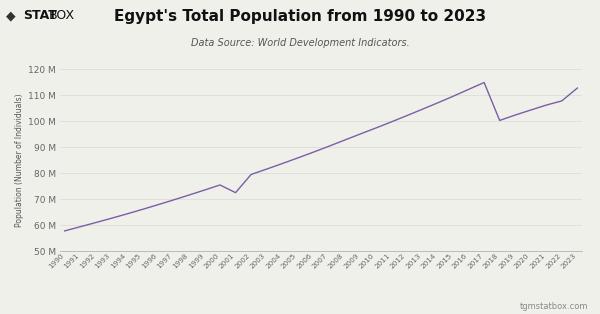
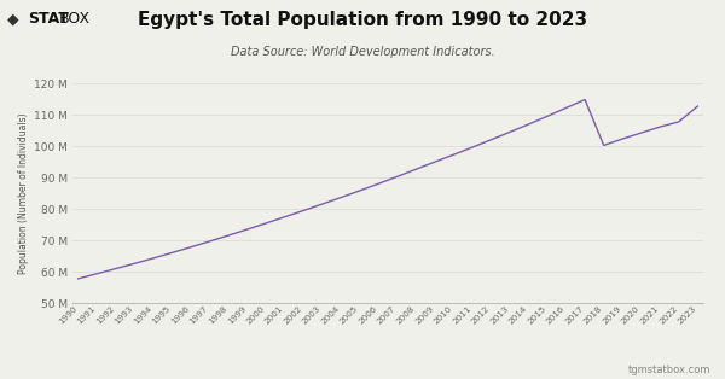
2001: 72.5 M -> 77.5 M
